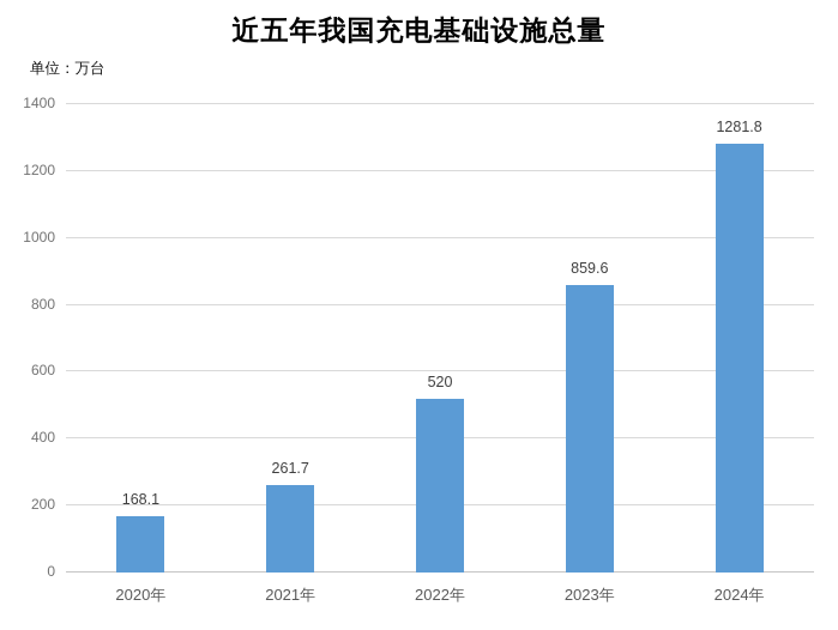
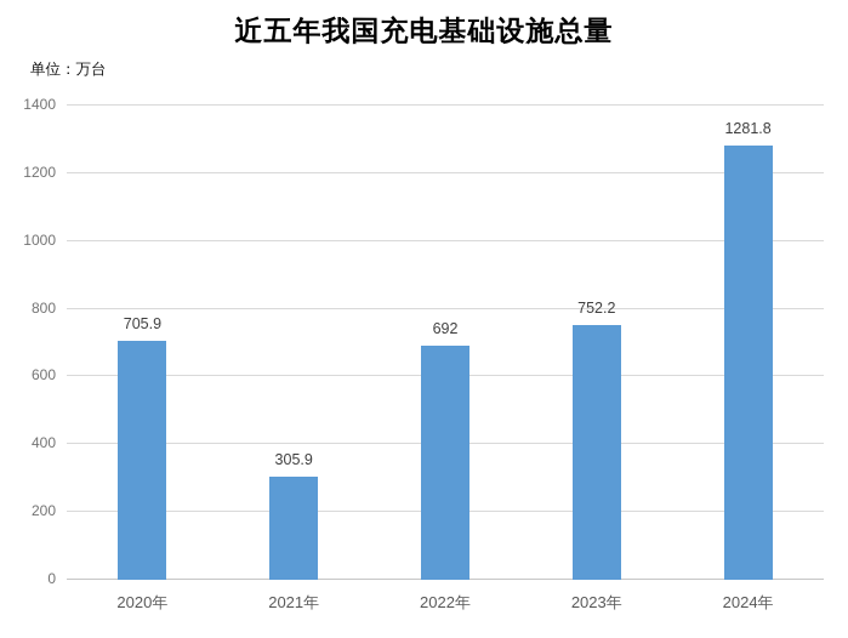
2020年: 168.1 -> 705.9
2021年: 261.7 -> 305.9
2022年: 520 -> 692
2023年: 859.6 -> 752.2
